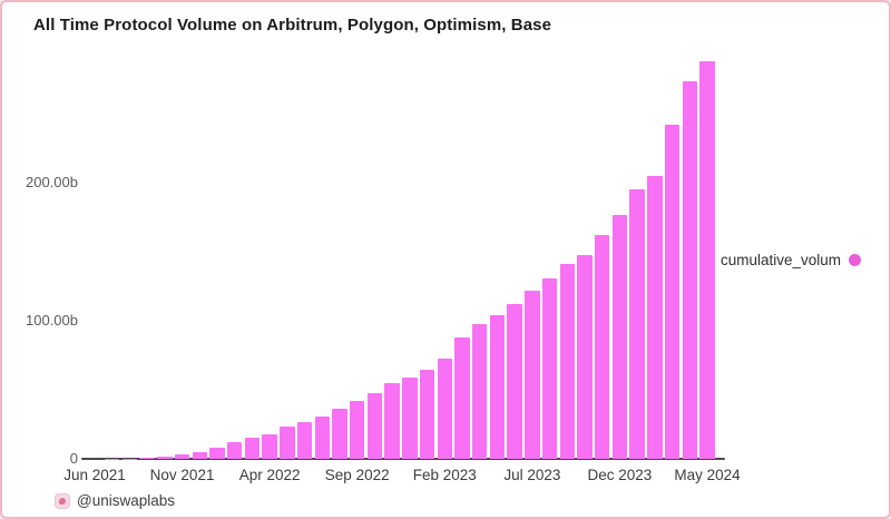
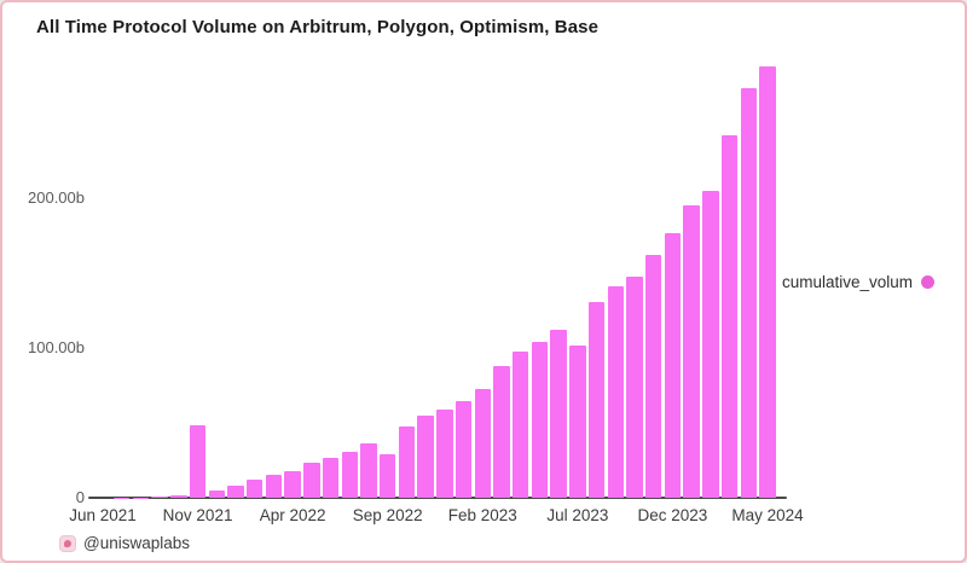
Nov 2021: 3b -> 48b
Sep 2022: 42b -> 29b
Jul 2023: 122b -> 102b
